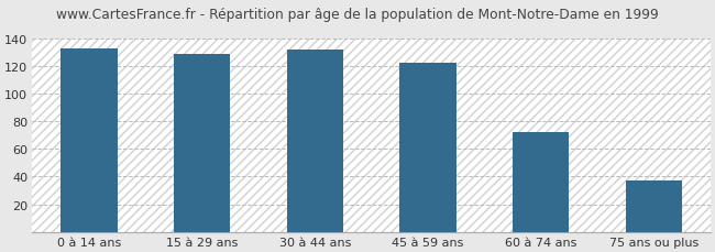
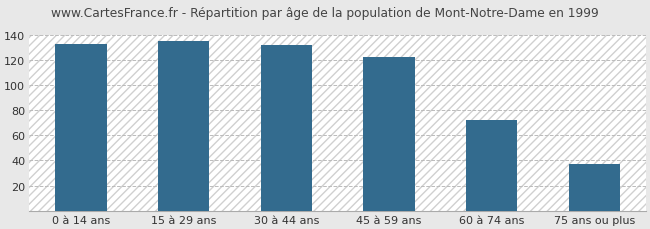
15 à 29 ans: 129 -> 135
